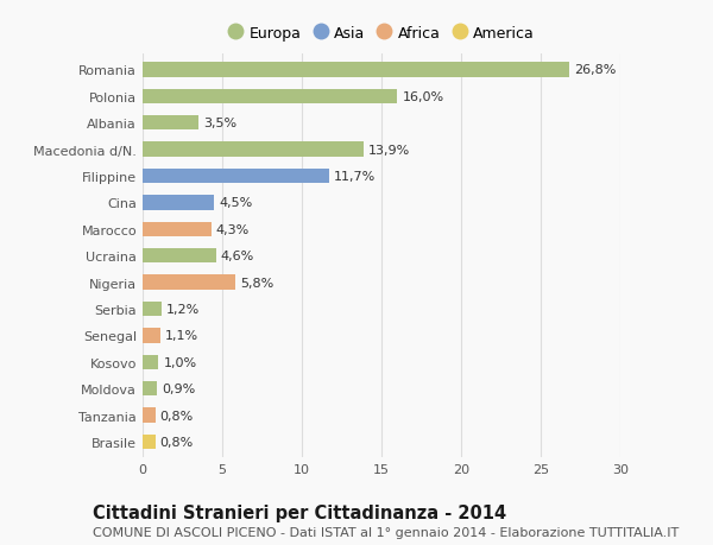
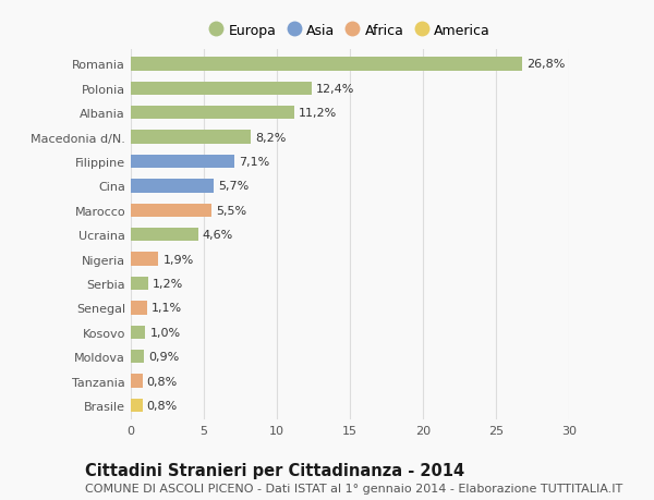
Polonia: 16,0% -> 12,4%
Albania: 3,5% -> 11,2%
Macedonia d/N.: 13,9% -> 8,2%
Filippine: 11,7% -> 7,1%
Cina: 4,5% -> 5,7%
Marocco: 4,3% -> 5,5%
Nigeria: 5,8% -> 1,9%
